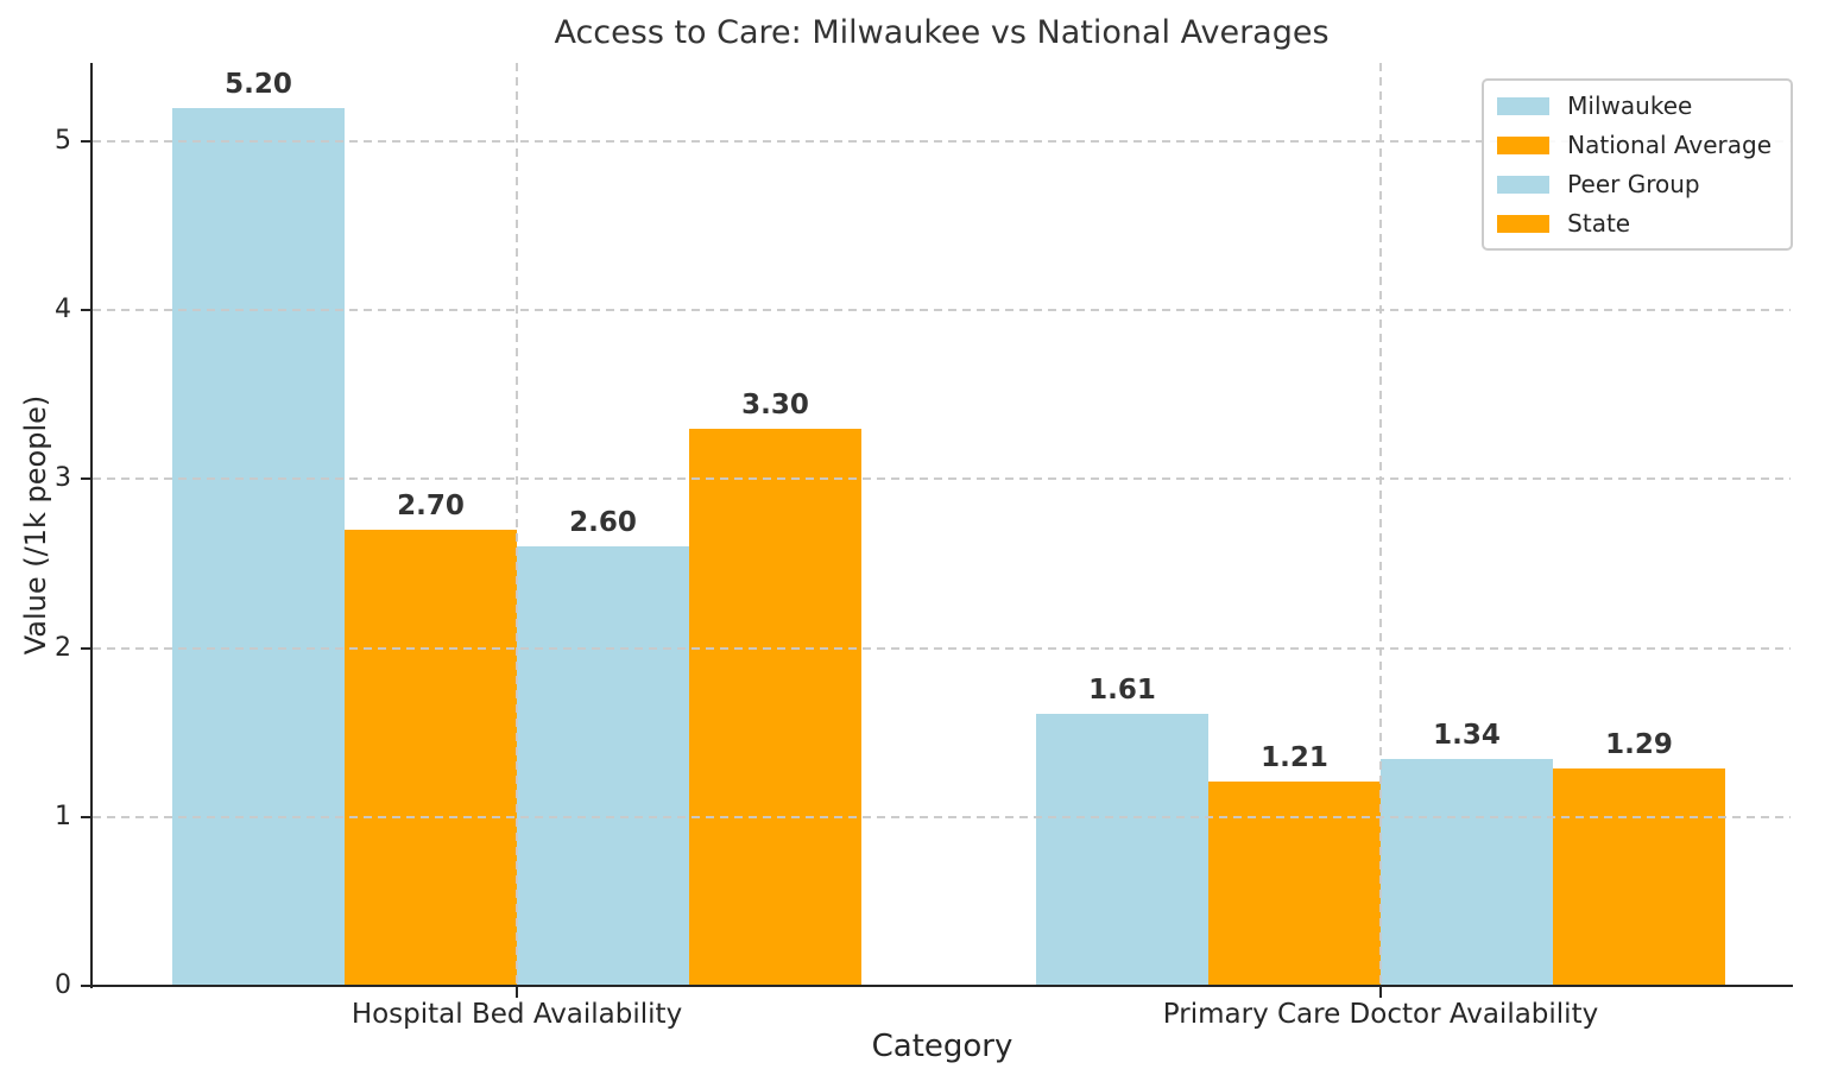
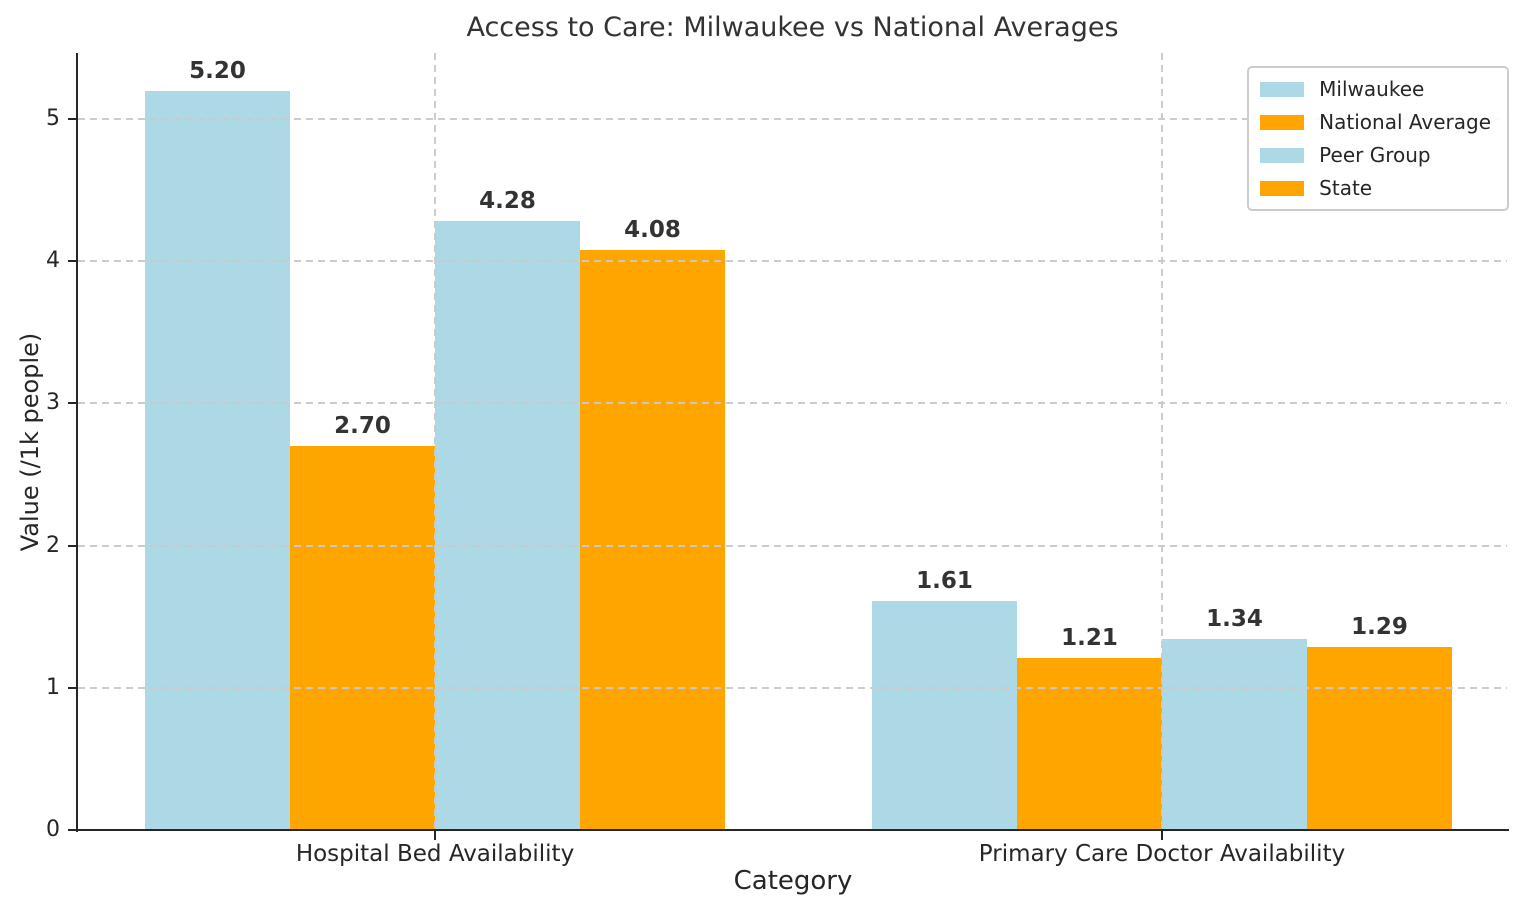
Peer Group/Hospital Bed Availability: 2.60 -> 4.28
State/Hospital Bed Availability: 3.30 -> 4.08
